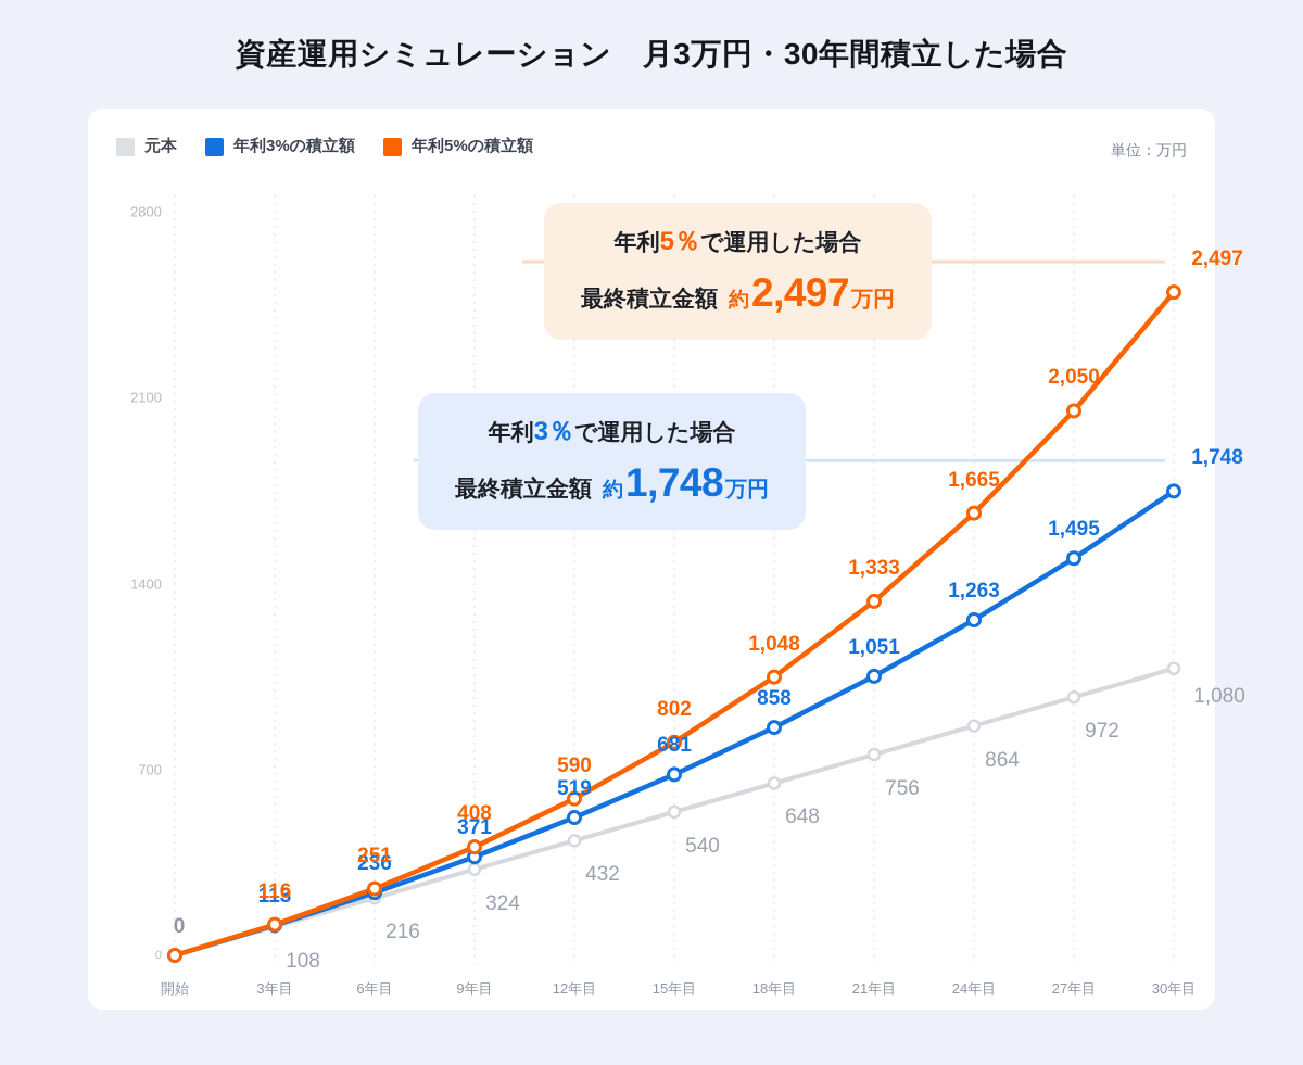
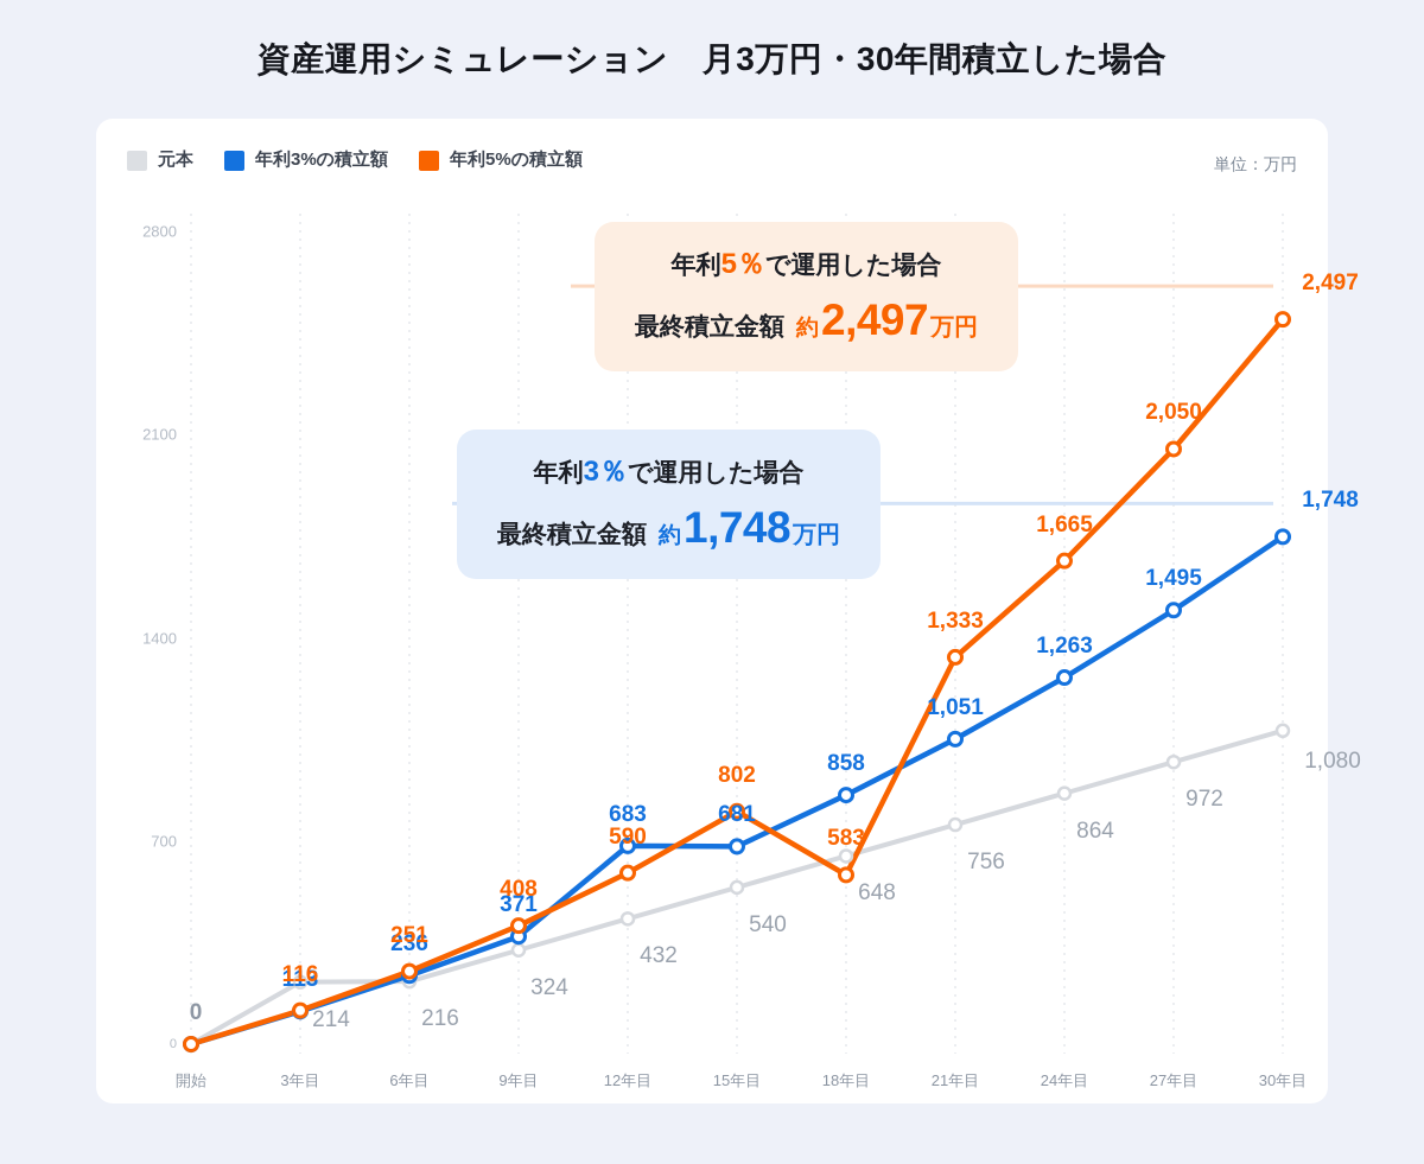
元本/3年目: 108 -> 214
年利3%の積立額/12年目: 519 -> 683
年利5%の積立額/18年目: 1,048 -> 583
